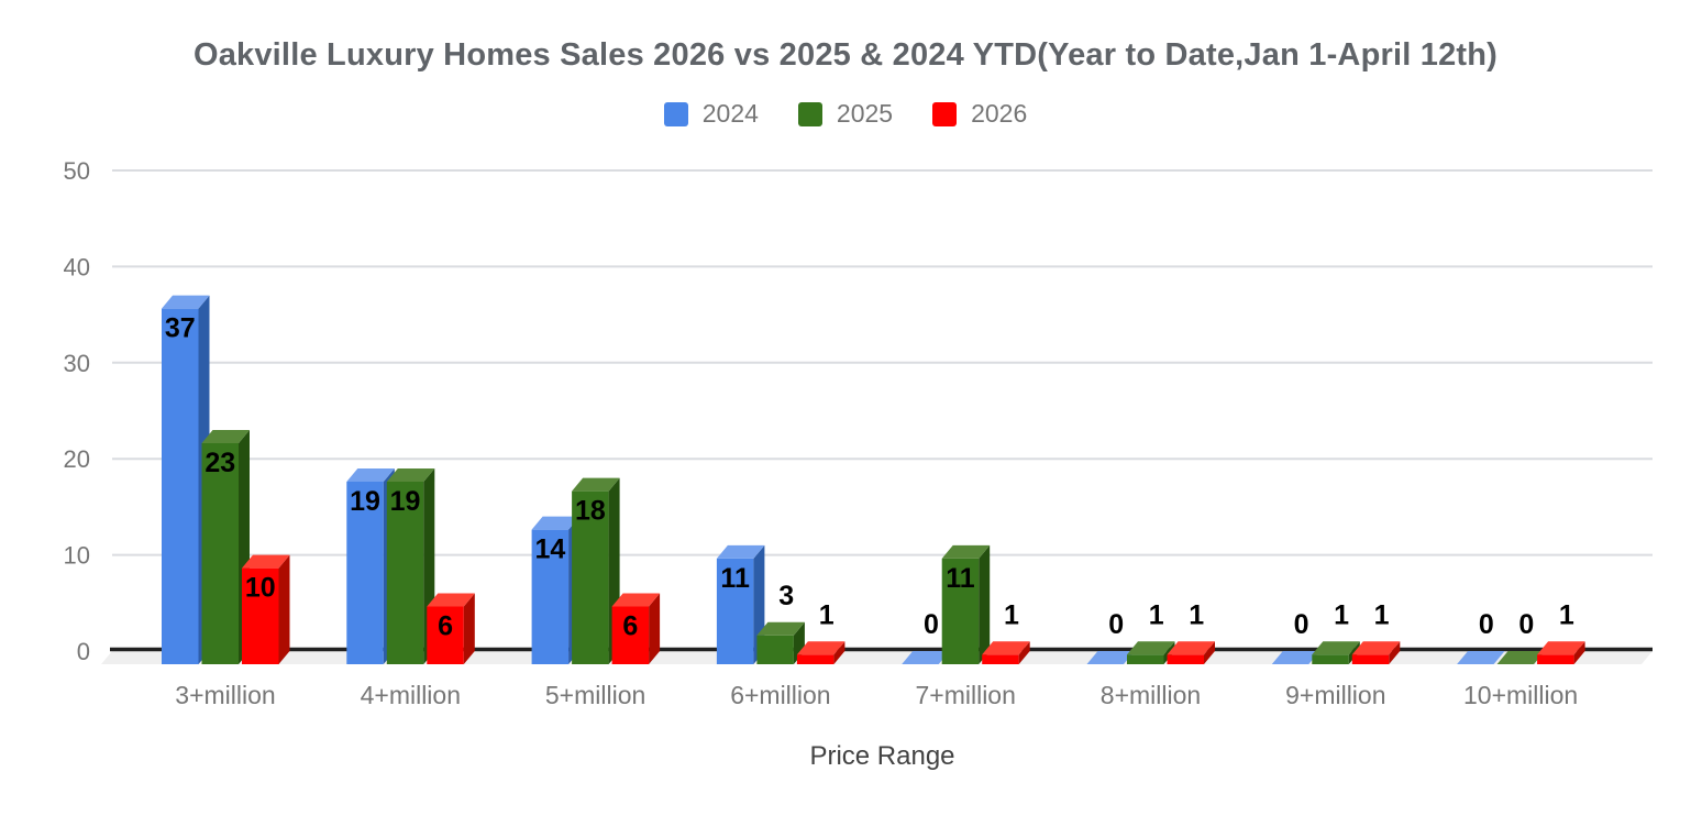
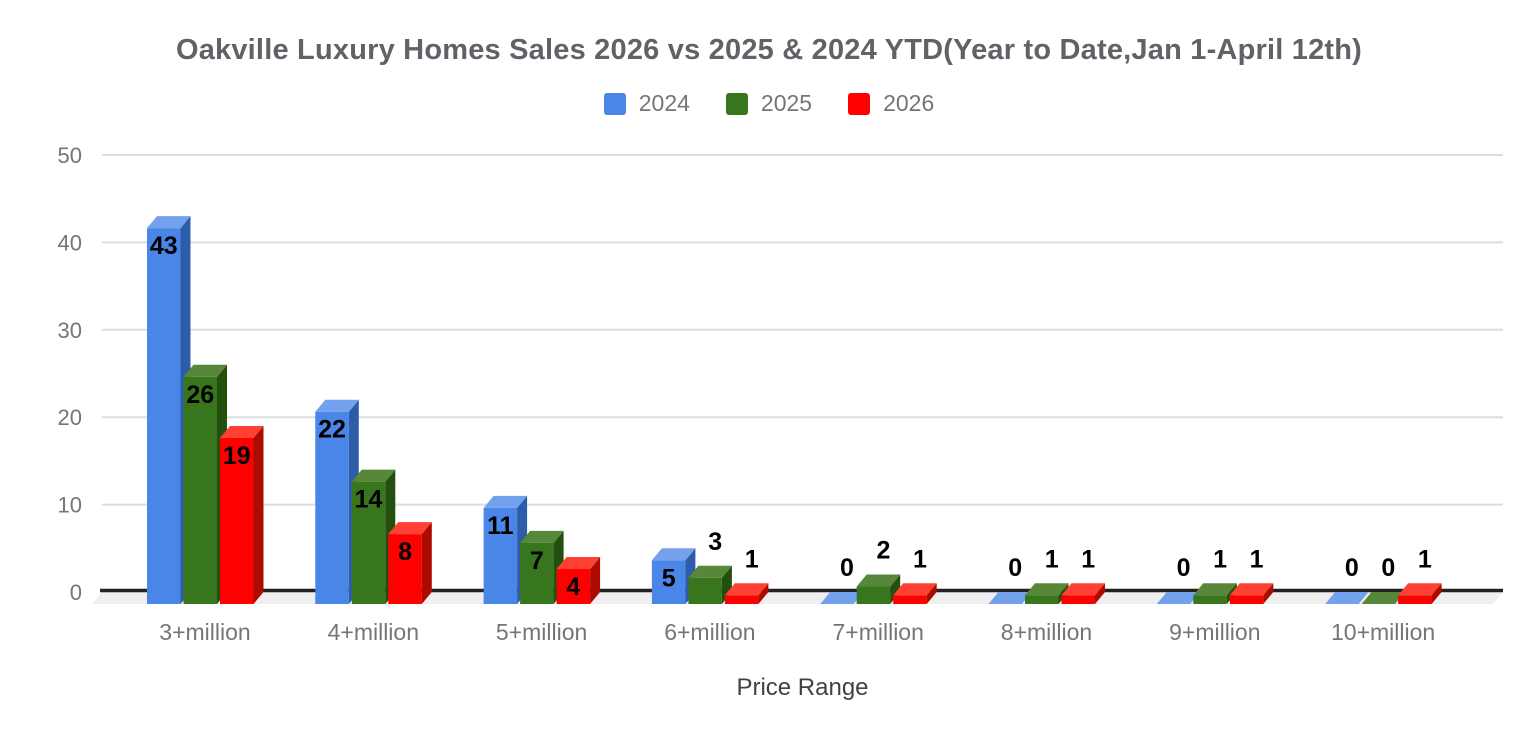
2024/3+million: 37 -> 43
2025/3+million: 23 -> 26
2026/3+million: 10 -> 19
2024/4+million: 19 -> 22
2025/4+million: 19 -> 14
2026/4+million: 6 -> 8
2024/5+million: 14 -> 11
2025/5+million: 18 -> 7
2026/5+million: 6 -> 4
2024/6+million: 11 -> 5
2025/7+million: 11 -> 2
